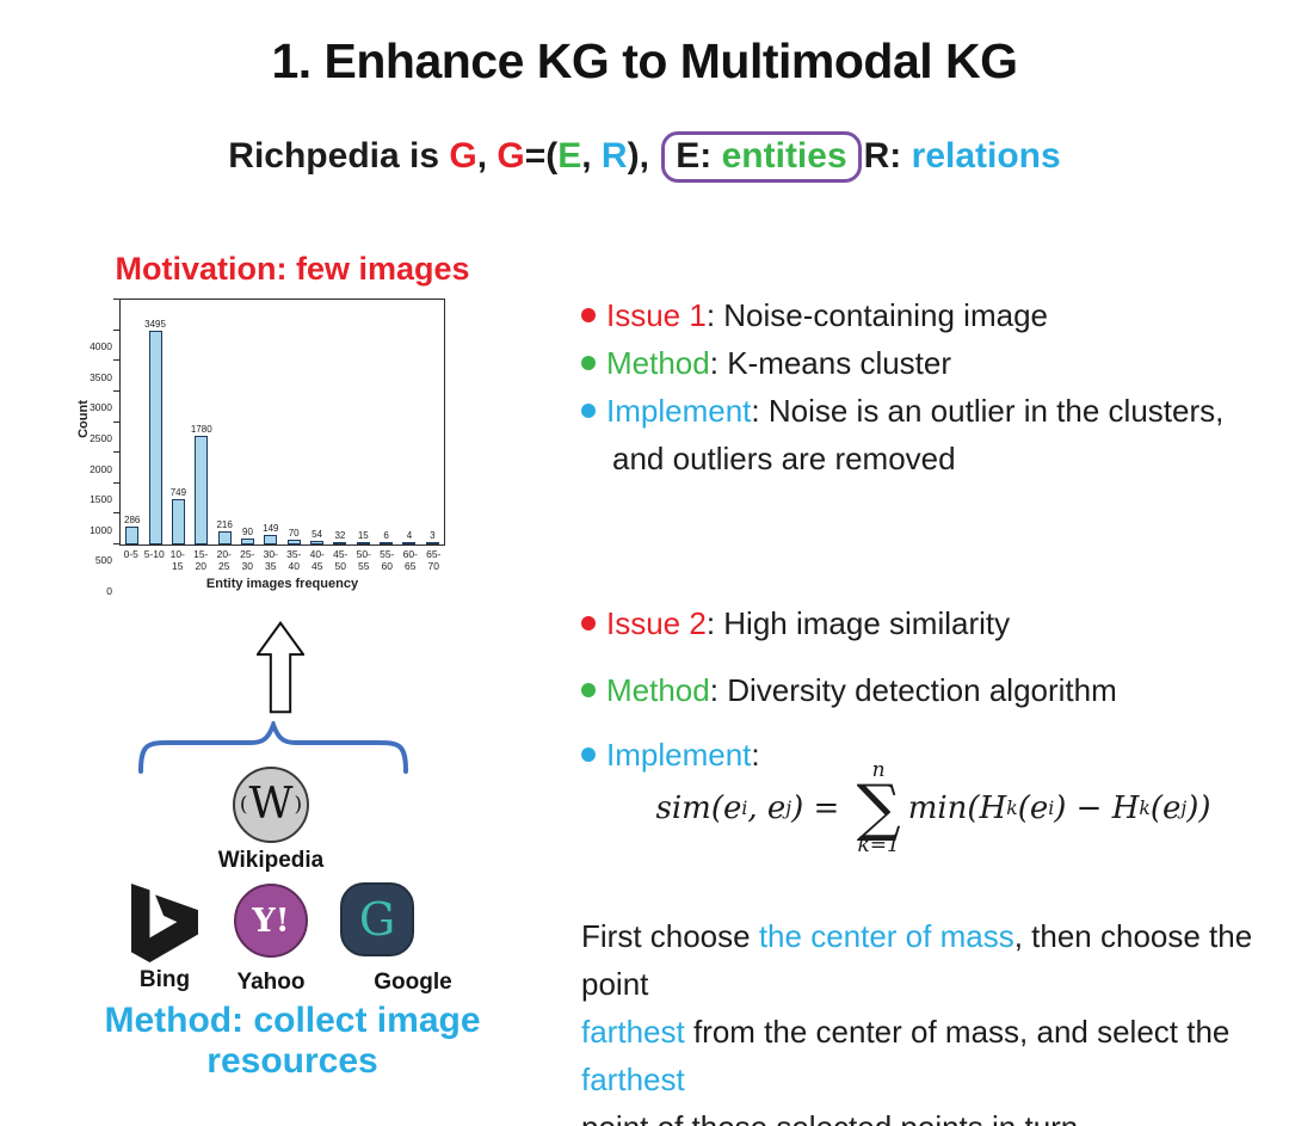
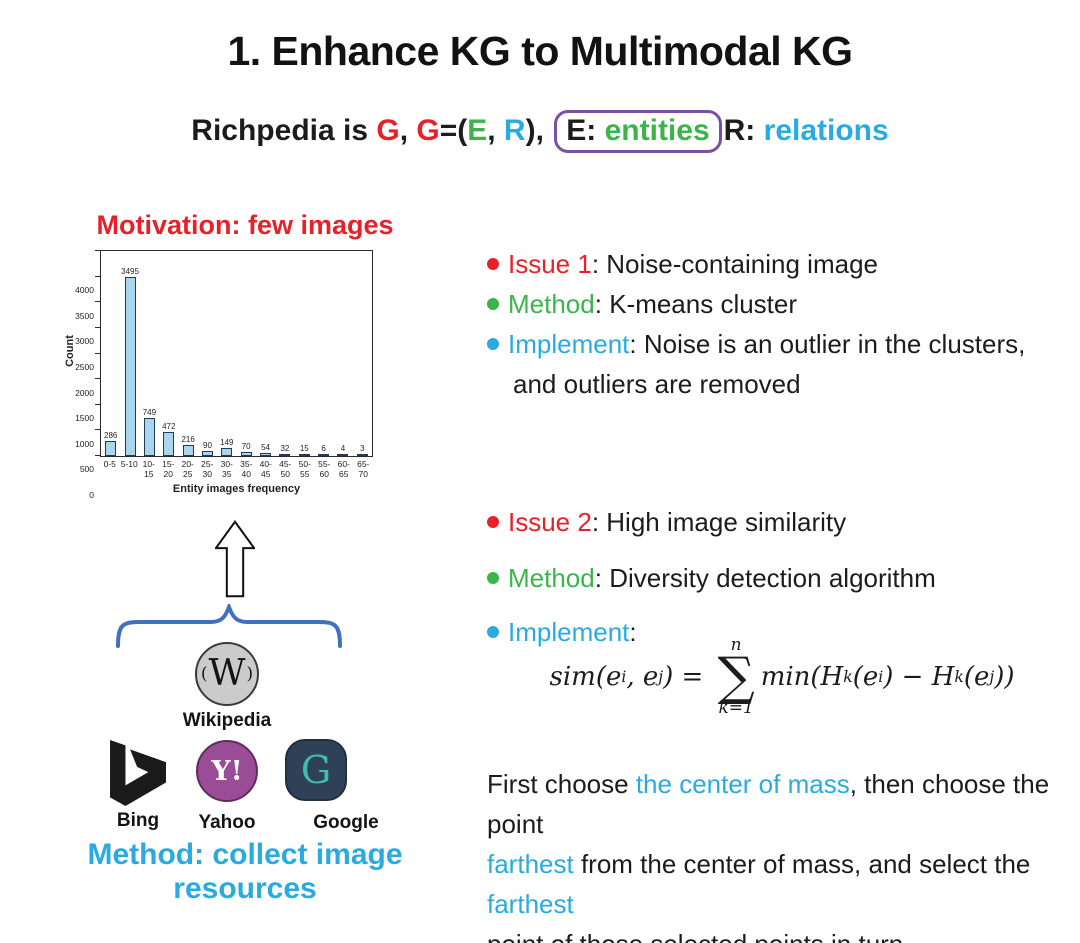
15-20: 1780 -> 472
